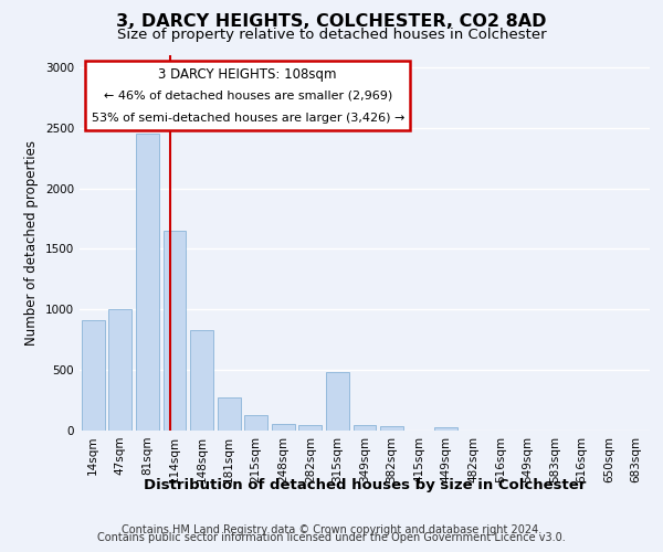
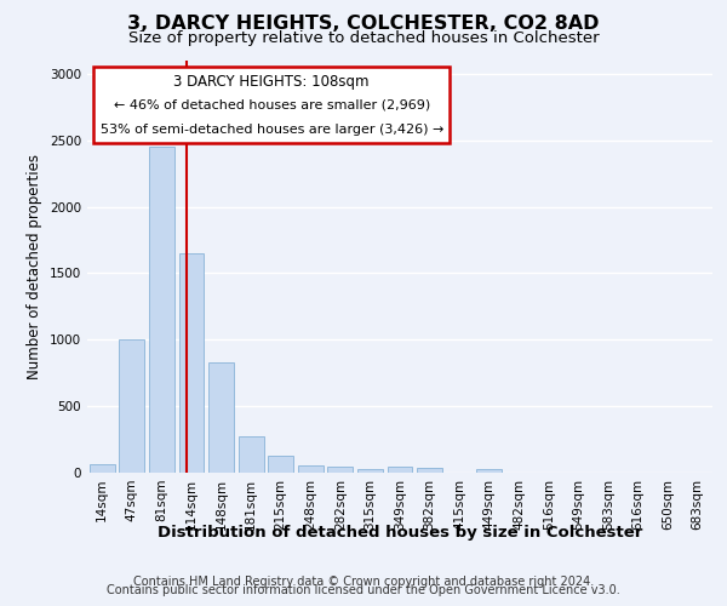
14sqm: 910 -> 60
315sqm: 480 -> 20
